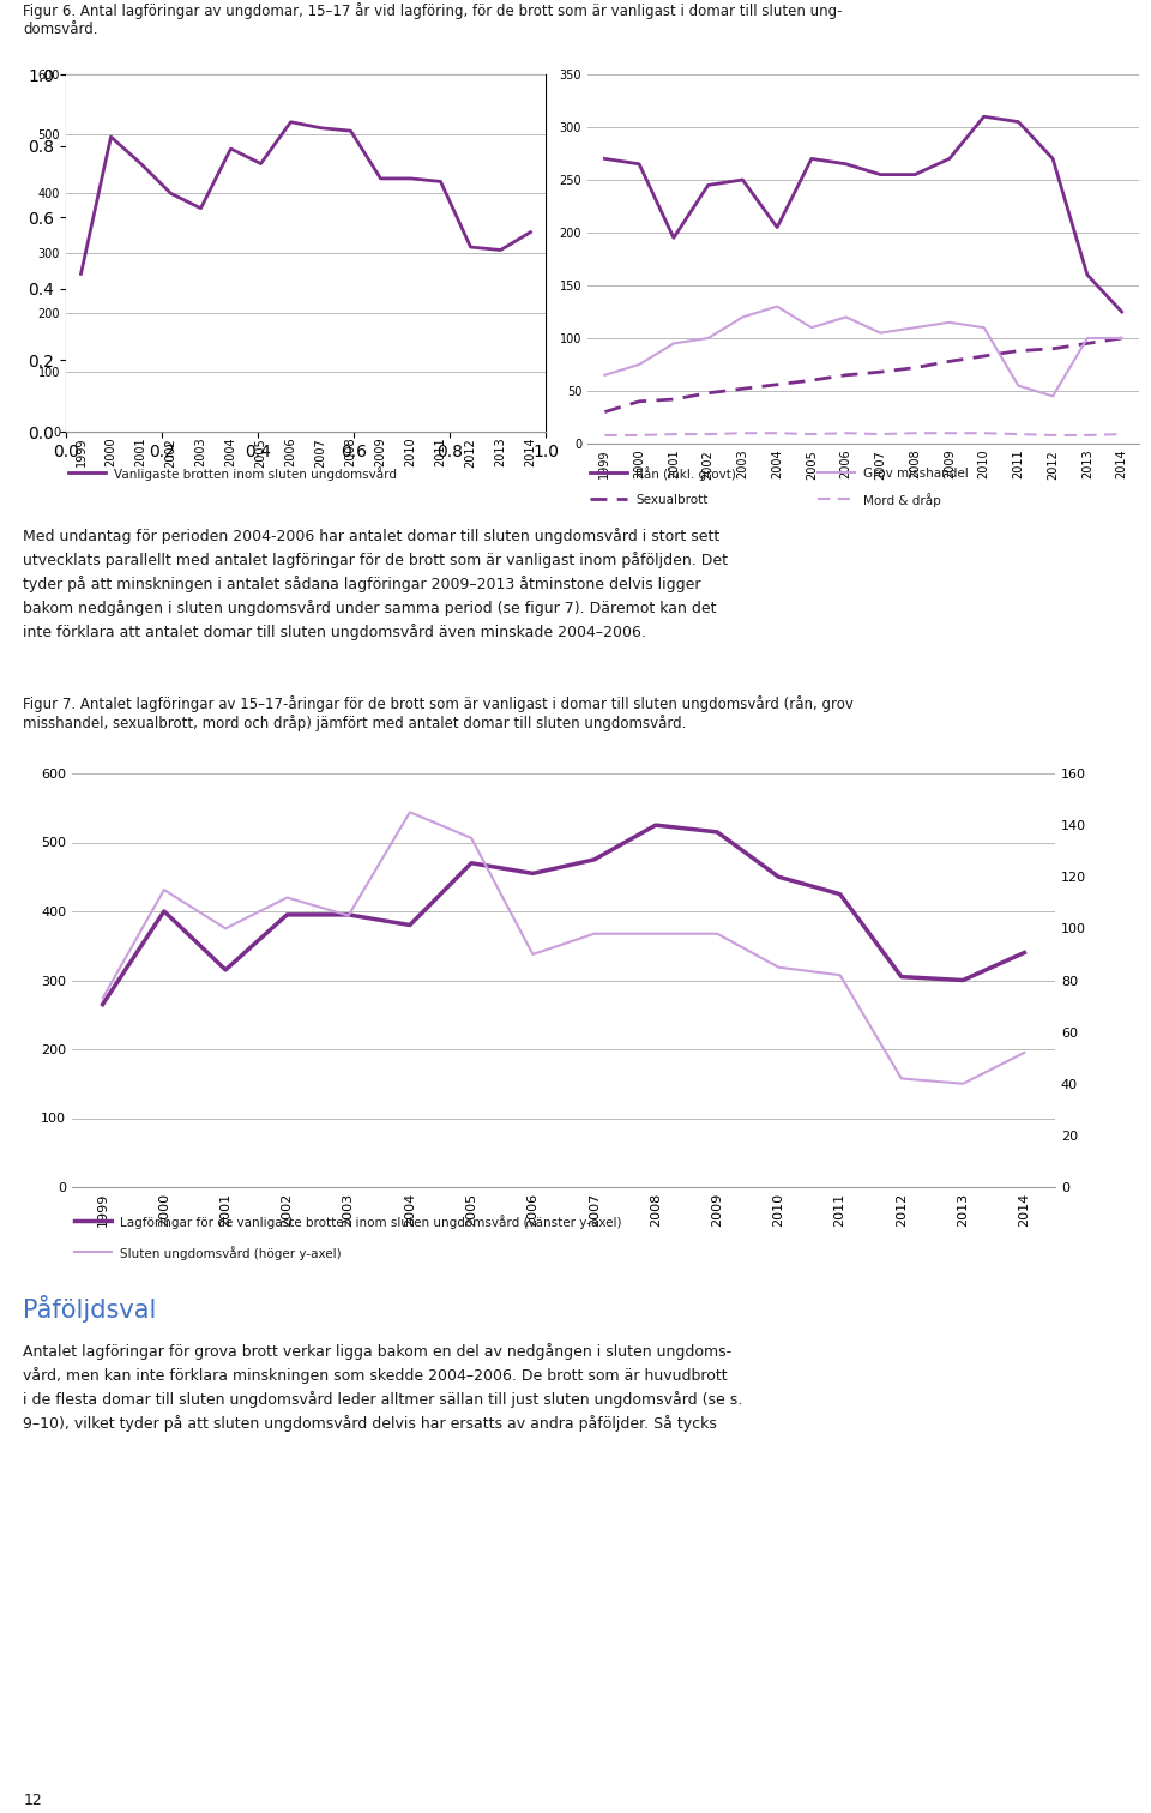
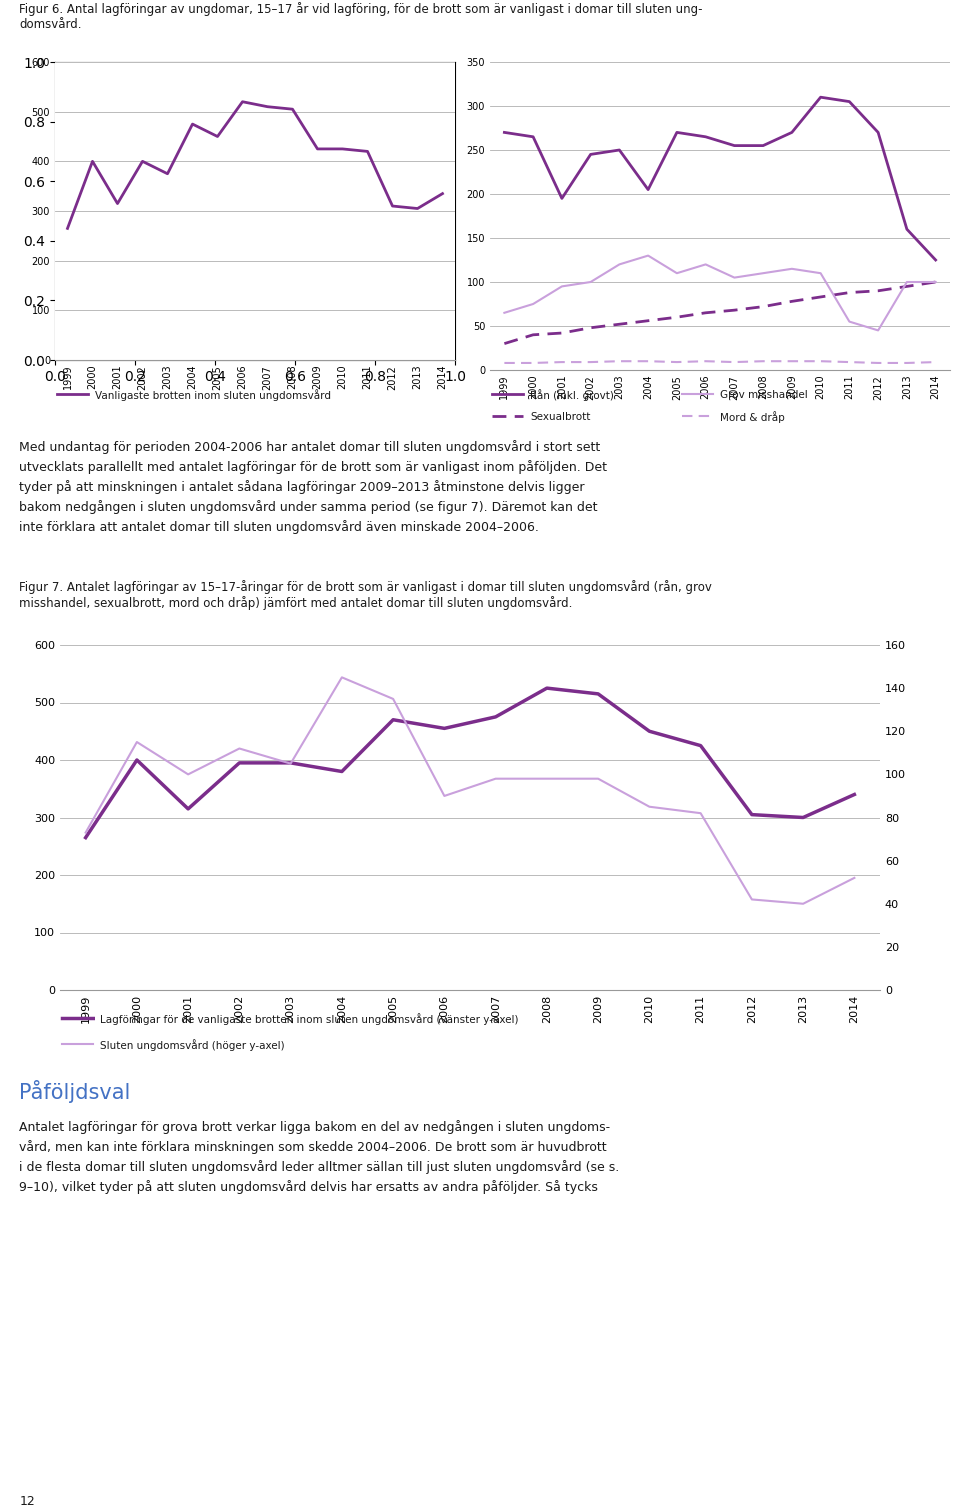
2000: 495 -> 400
2001: 450 -> 315
